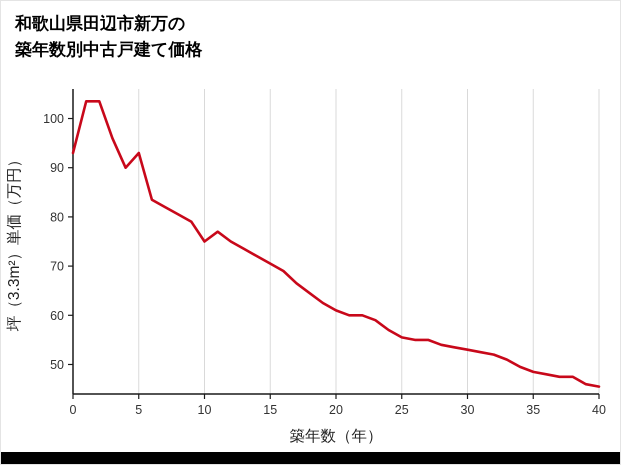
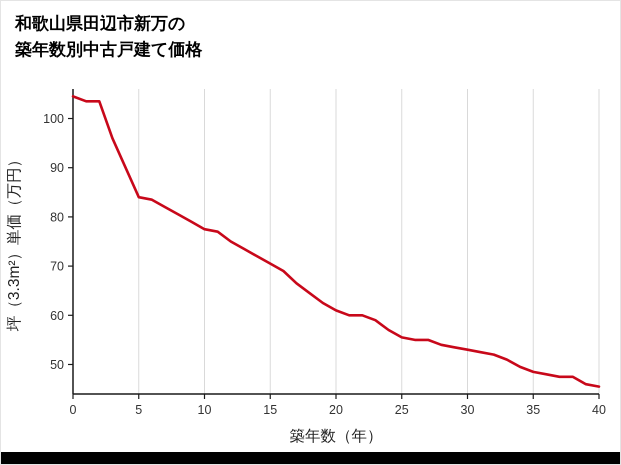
0: 93 -> 104
5: 93 -> 84
10: 75 -> 78
